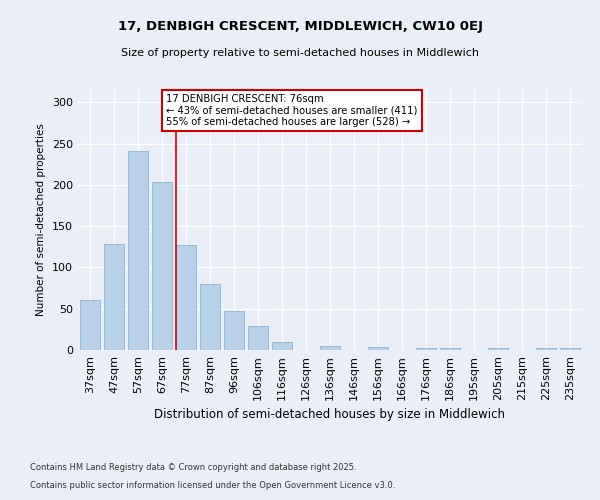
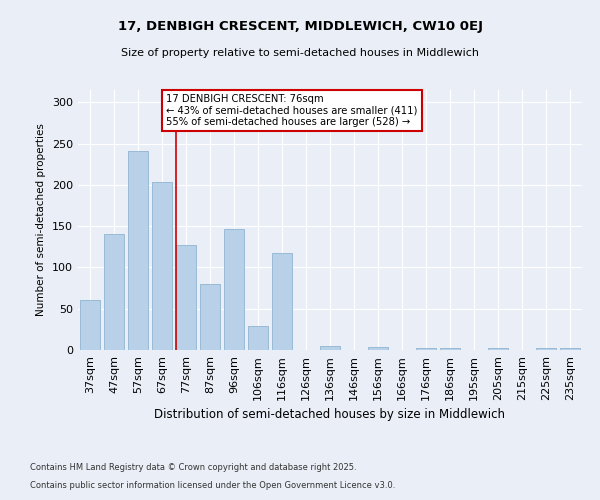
47sqm: 128 -> 140
96sqm: 47 -> 146
116sqm: 10 -> 118
